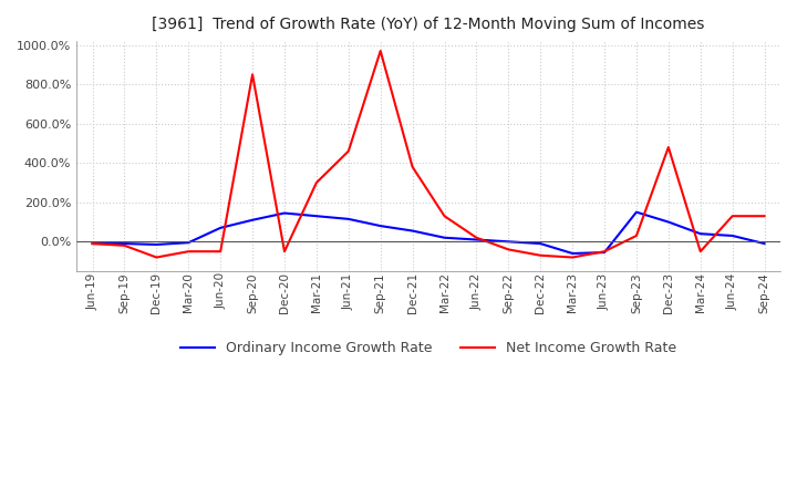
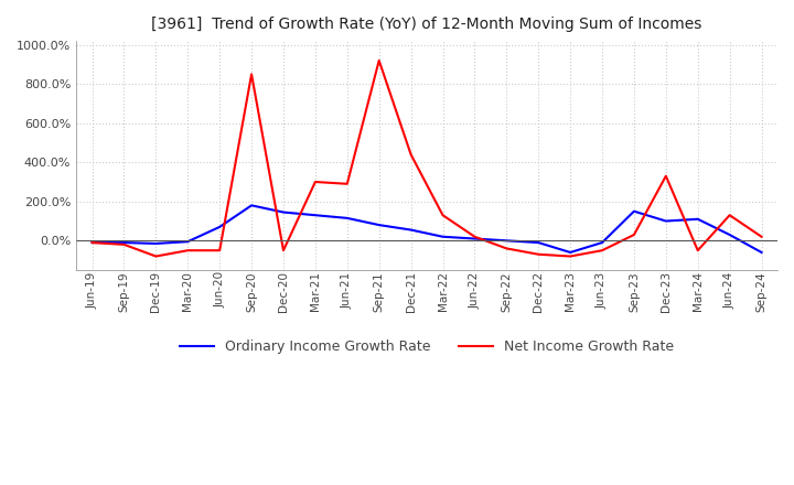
Ordinary Income Growth Rate/Sep-20: 110% -> 180%
Net Income Growth Rate/Jun-21: 460% -> 290%
Net Income Growth Rate/Sep-21: 970% -> 920%
Net Income Growth Rate/Dec-21: 380% -> 440%
Ordinary Income Growth Rate/Jun-23: -60% -> -10%
Net Income Growth Rate/Dec-23: 480% -> 330%
Ordinary Income Growth Rate/Mar-24: 40% -> 110%
Ordinary Income Growth Rate/Sep-24: -10% -> -60%
Net Income Growth Rate/Sep-24: 130% -> 20%
